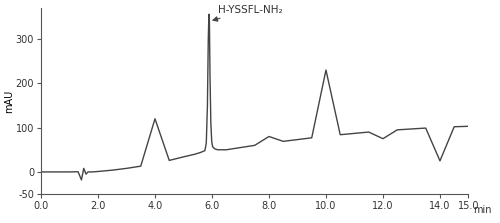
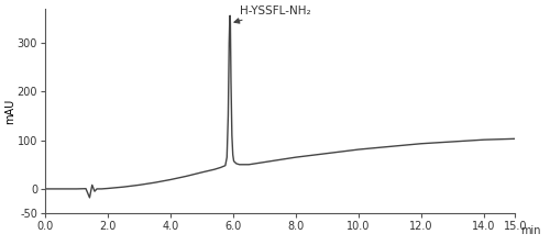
4.0: 120 -> 19
8.0: 80 -> 65
10.0: 230 -> 81
12.0: 75 -> 93
14.0: 25 -> 101
